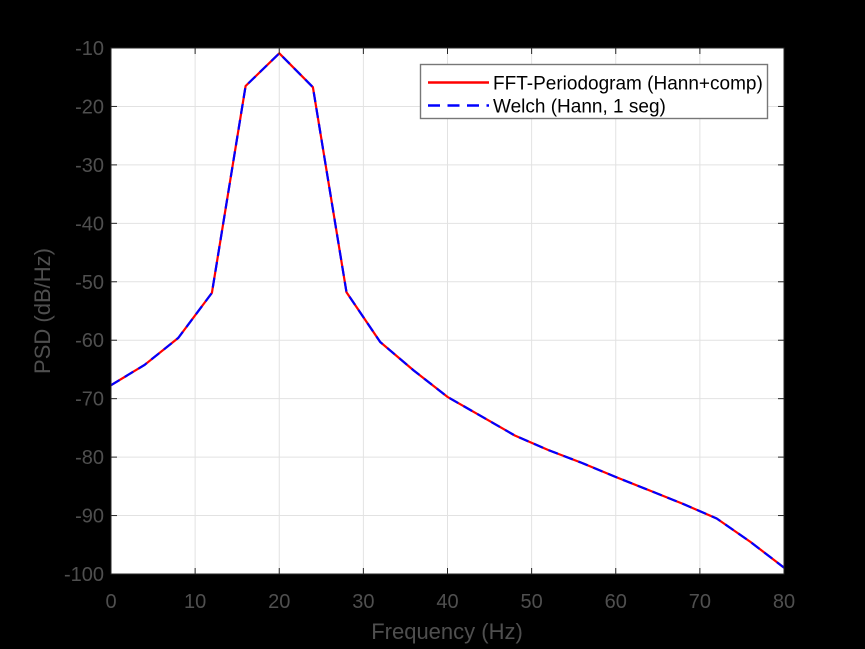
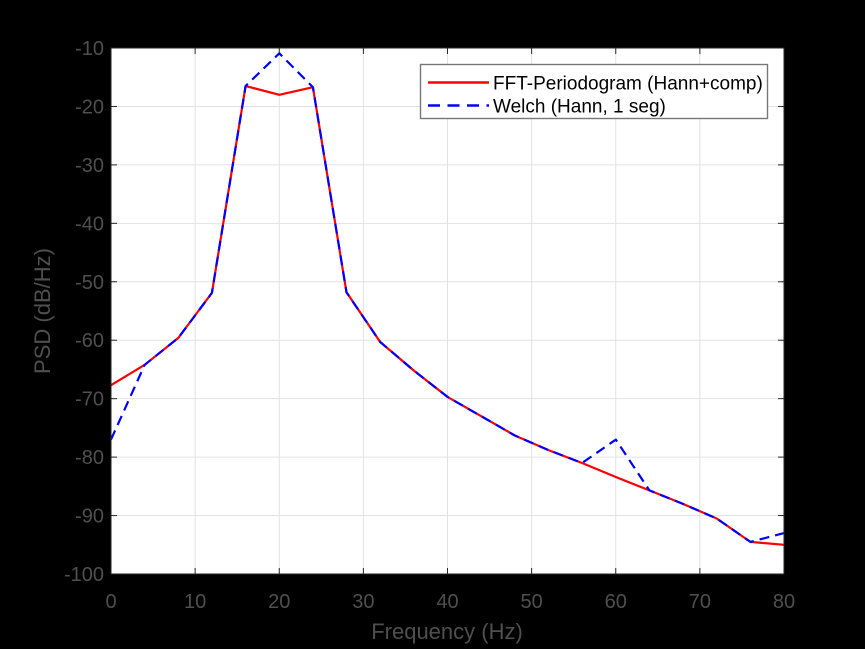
Welch (Hann, 1 seg)/0: -68 -> -77
FFT-Periodogram (Hann+comp)/20: -11 -> -18
Welch (Hann, 1 seg)/60: -83 -> -77
FFT-Periodogram (Hann+comp)/80: -99 -> -95
Welch (Hann, 1 seg)/80: -99 -> -93
